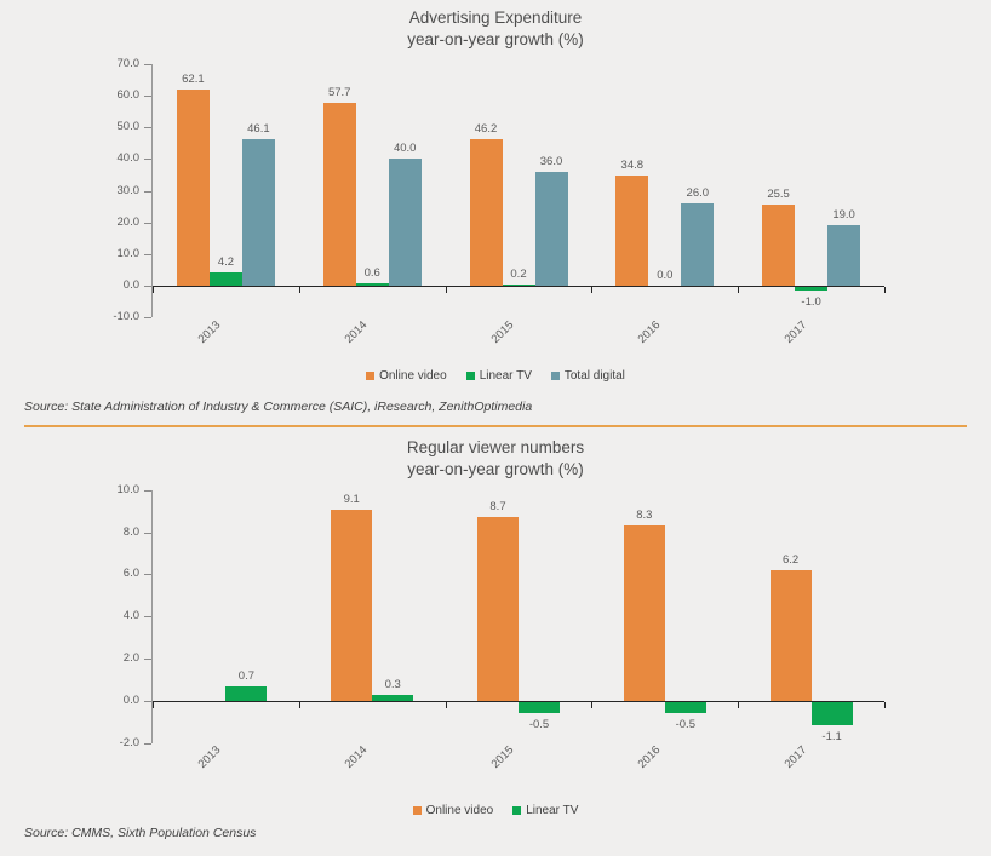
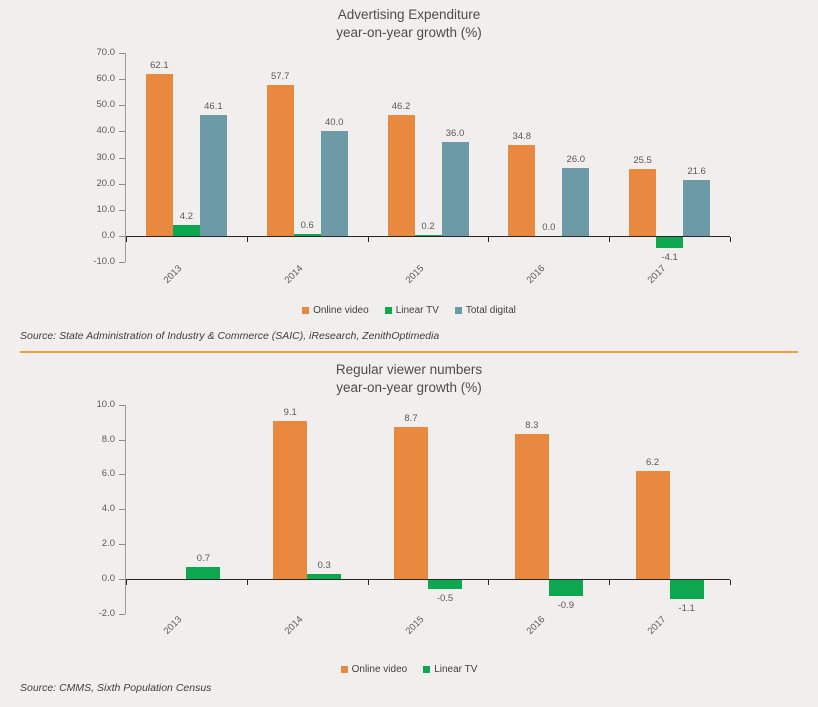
Advertising Expenditure/Linear TV/2017: -1.0 -> -4.1
Advertising Expenditure/Total digital/2017: 19.0 -> 21.6
Regular viewer numbers/Linear TV/2016: -0.5 -> -0.9
